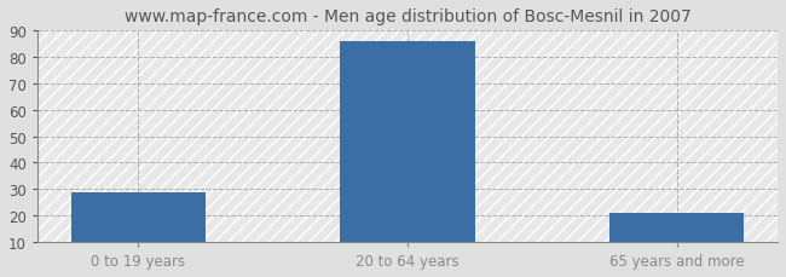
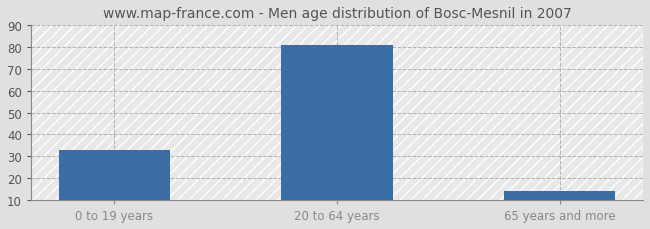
0 to 19 years: 29 -> 33
20 to 64 years: 86 -> 81
65 years and more: 21 -> 14
